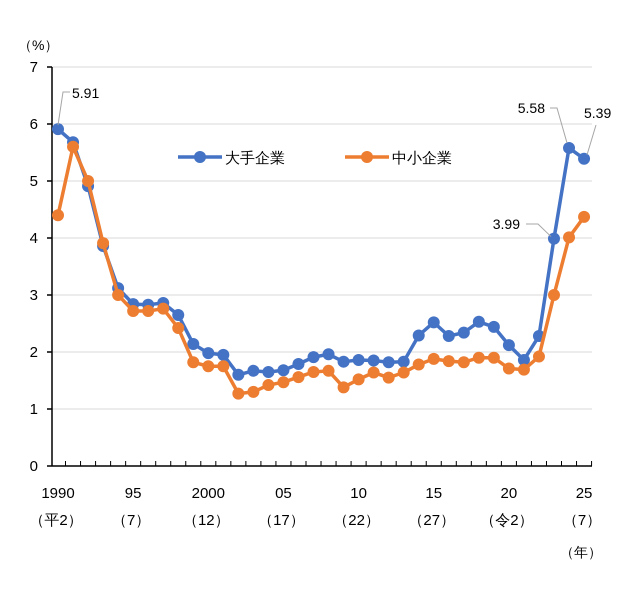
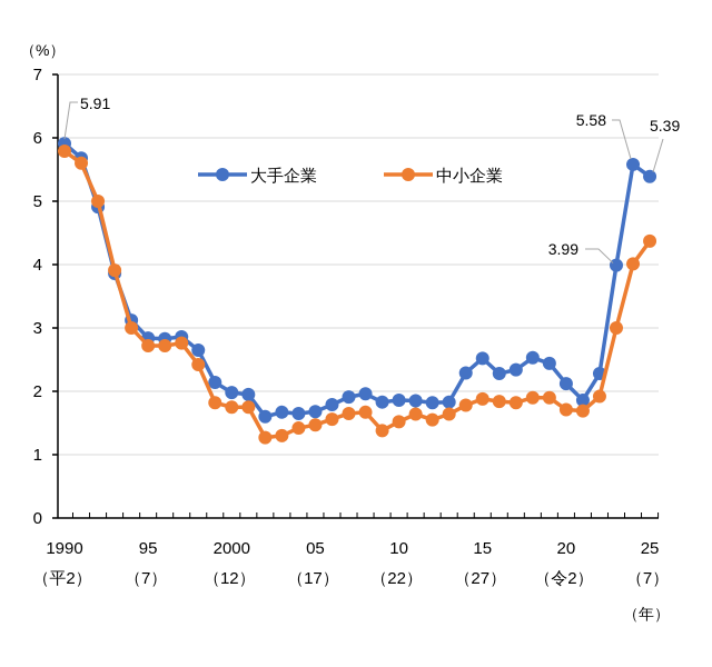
中小企業/1990: 4.4 -> 5.8
